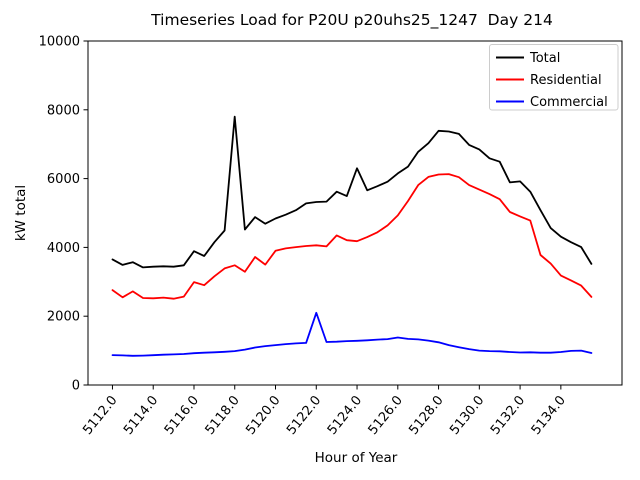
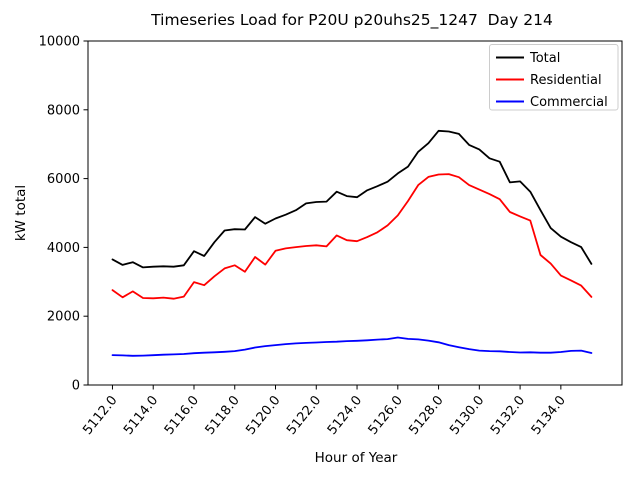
Total/5118.0: 7800 -> 4500
Commercial/5122.0: 2100 -> 1200
Total/5124.0: 6300 -> 5500
